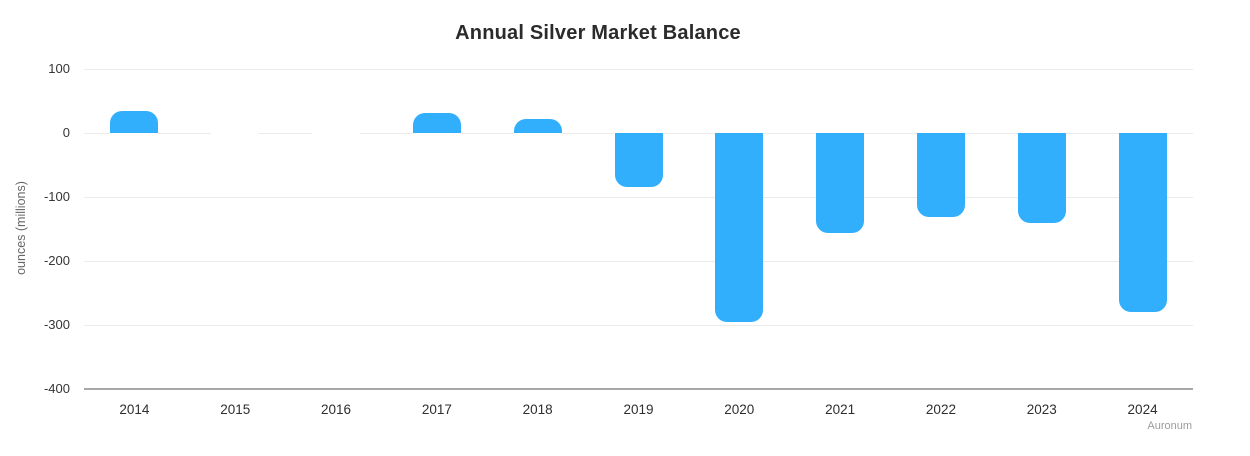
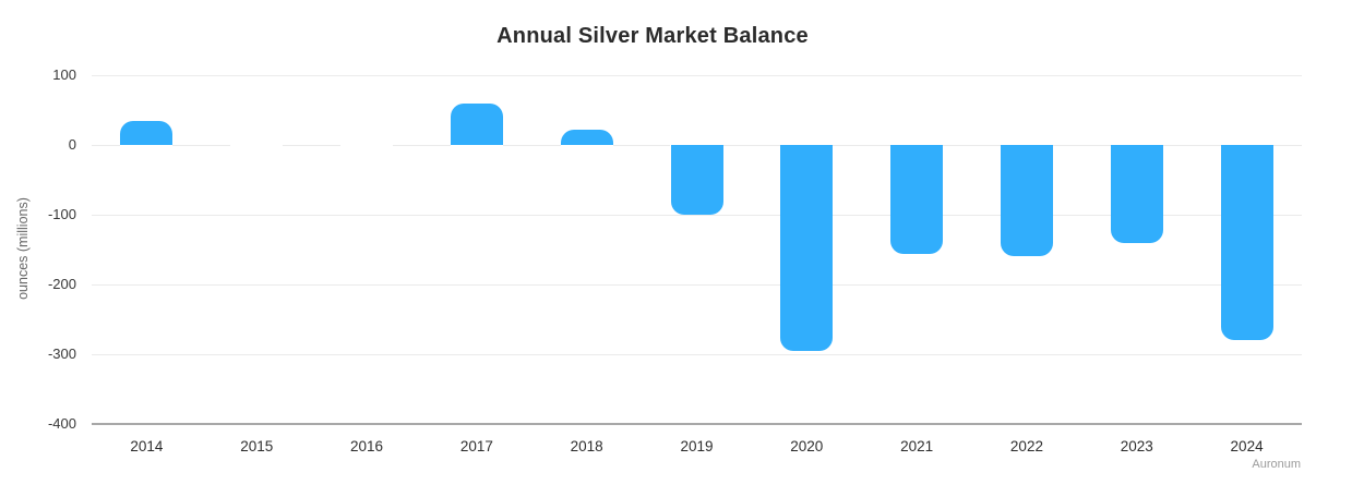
2017: 30 -> 60
2019: -80 -> -100
2022: -130 -> -160
